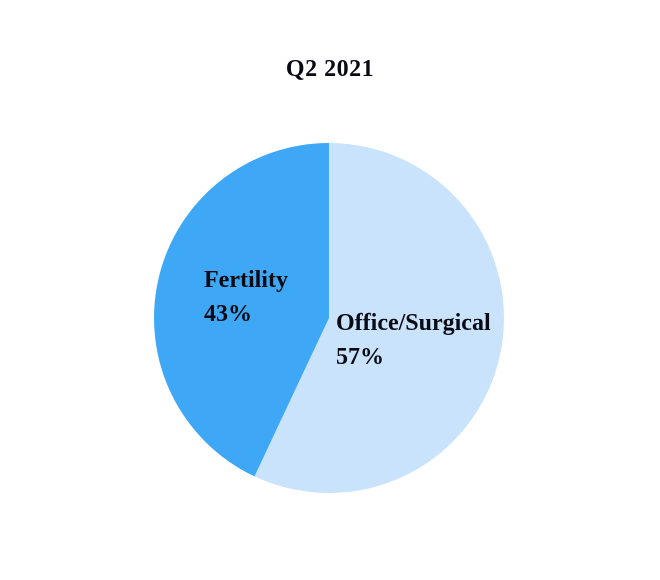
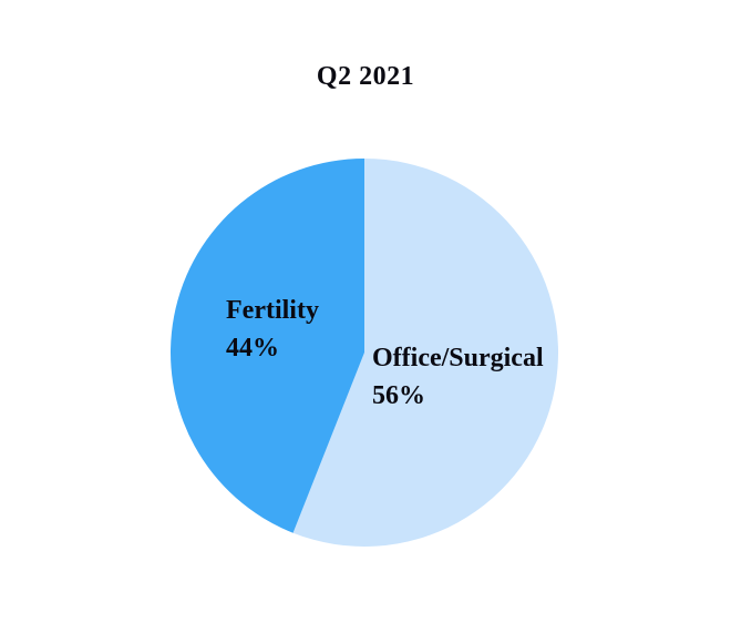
Office/Surgical: 57% -> 56%
Fertility: 43% -> 44%
